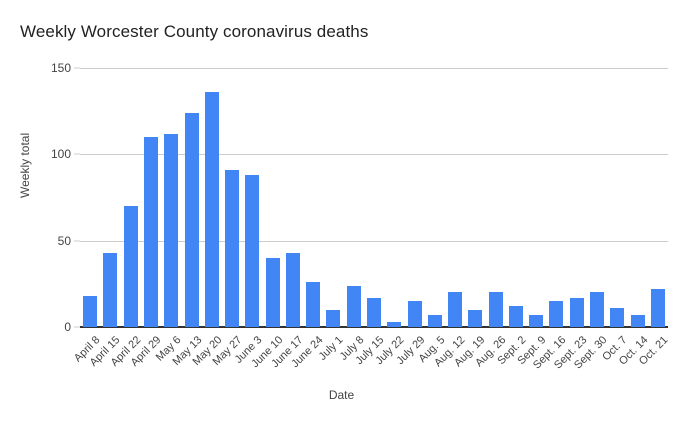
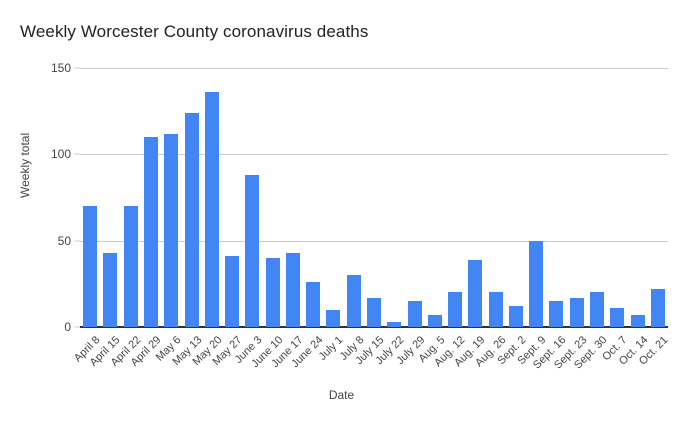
April 8: 18 -> 70
May 27: 91 -> 41
July 8: 24 -> 30
Aug. 19: 10 -> 39
Sept. 9: 7 -> 50
